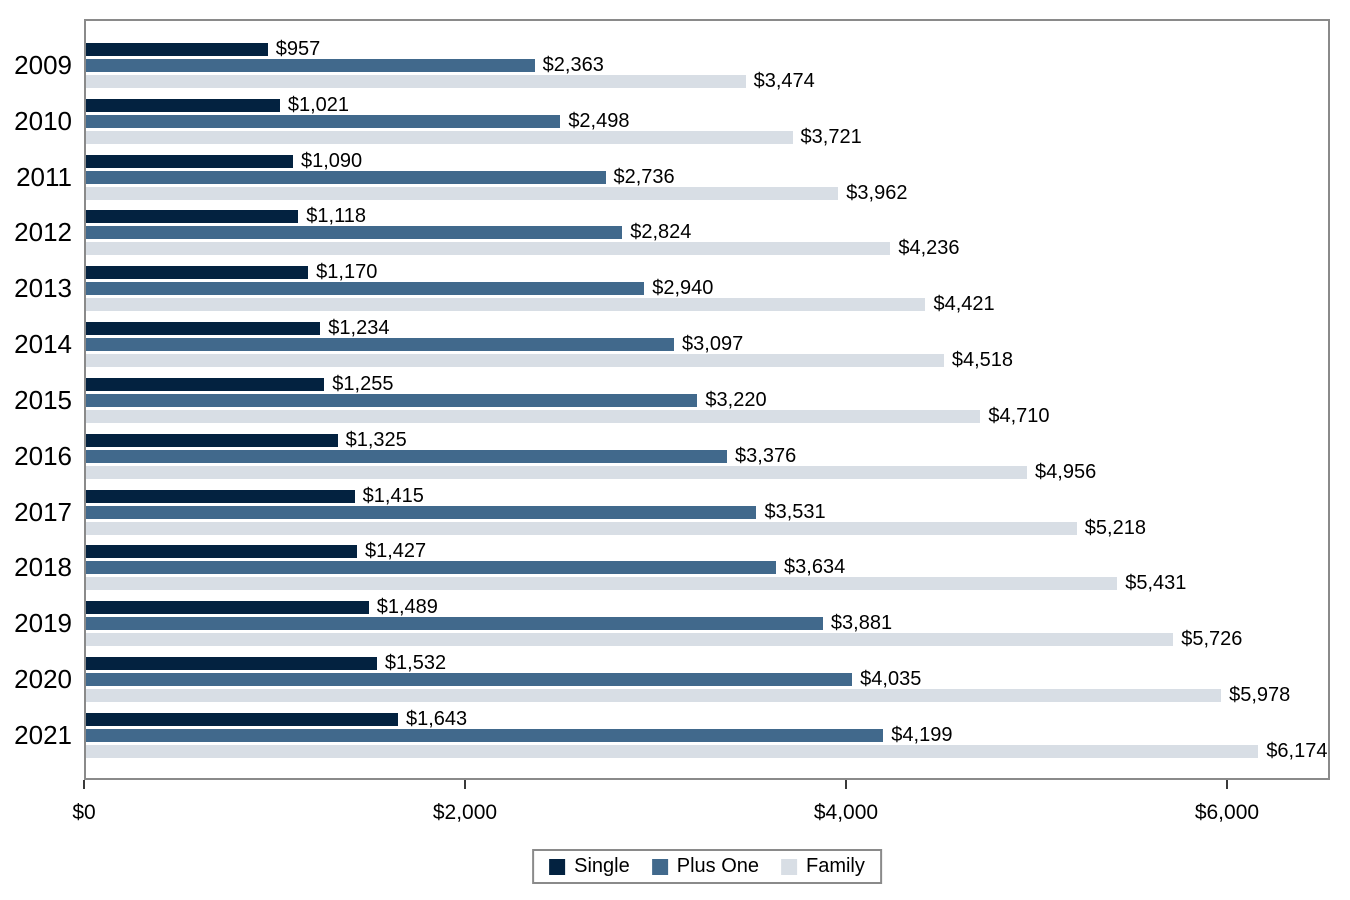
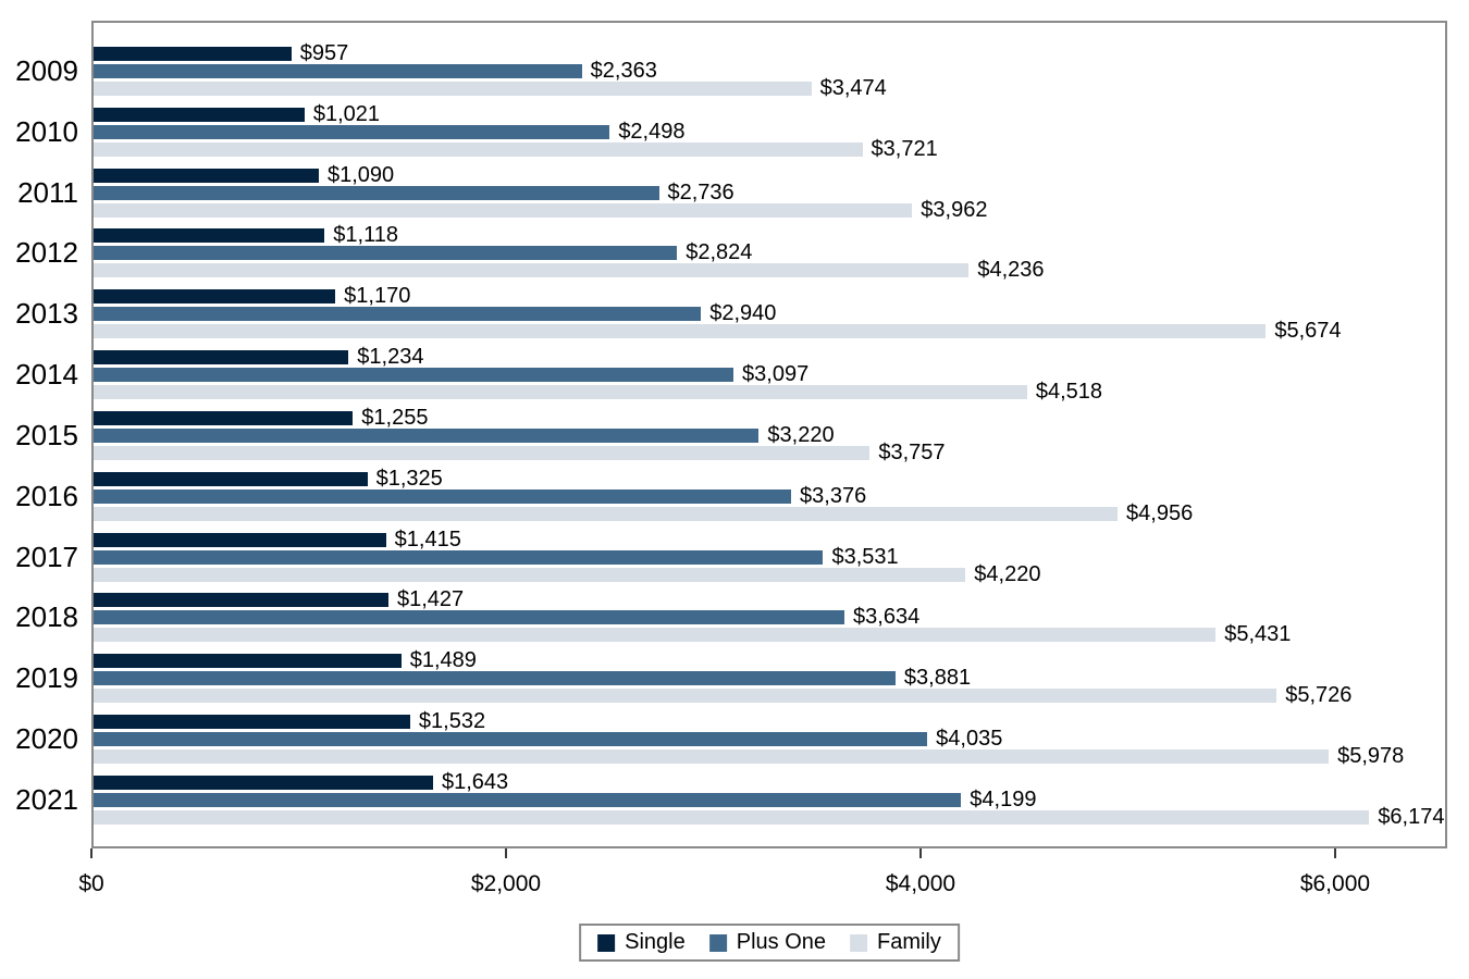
Family/2013: $4,421 -> $5,674
Family/2015: $4,710 -> $3,757
Family/2017: $5,218 -> $4,220
